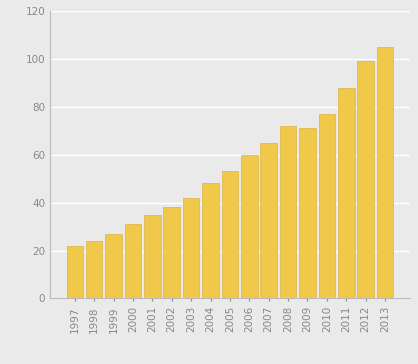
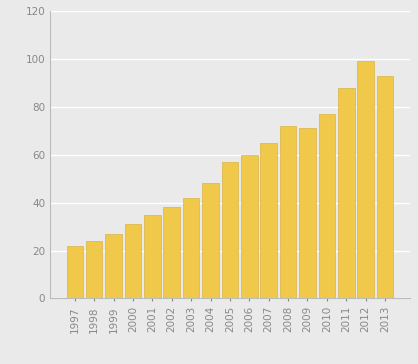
2005: 53 -> 57
2013: 105 -> 93
